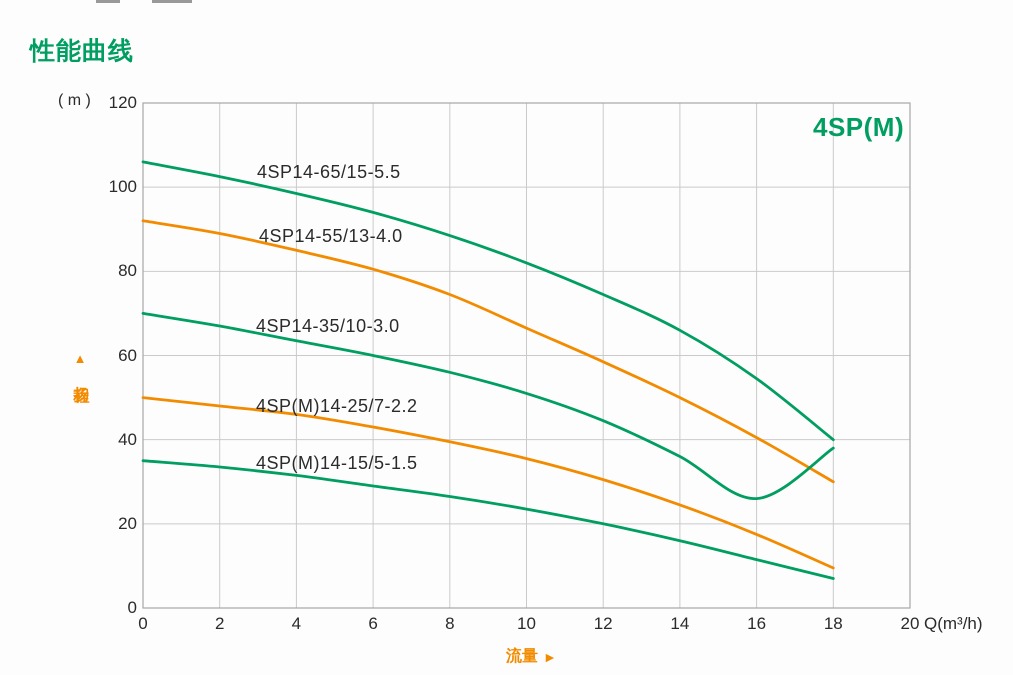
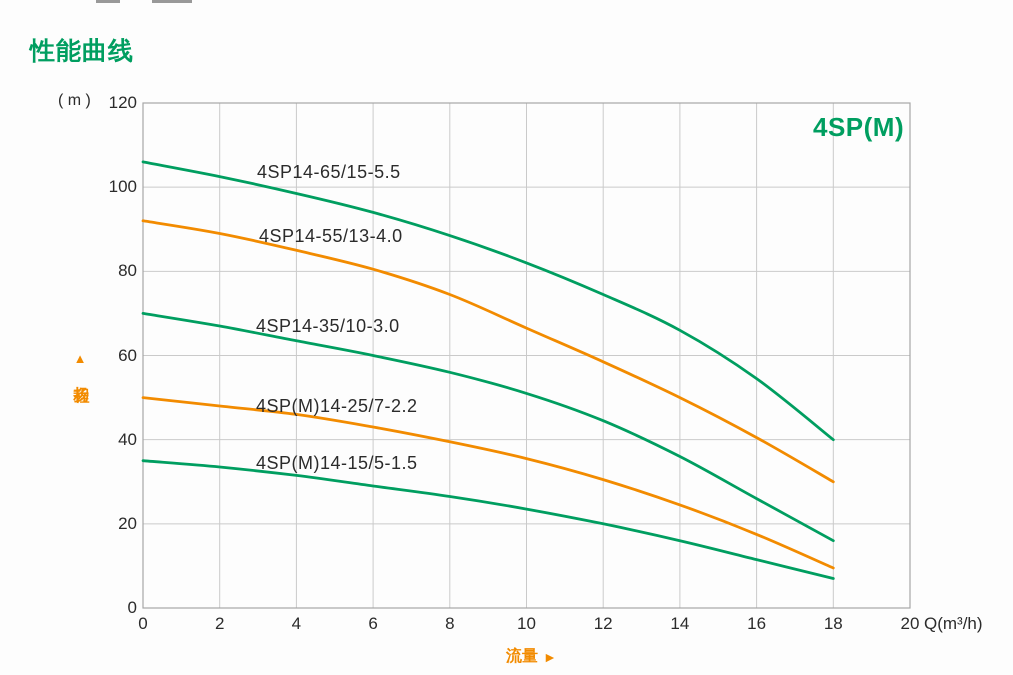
4SP14-35/10-3.0/18: 38 -> 16
